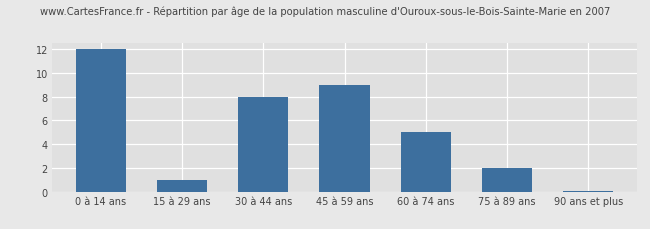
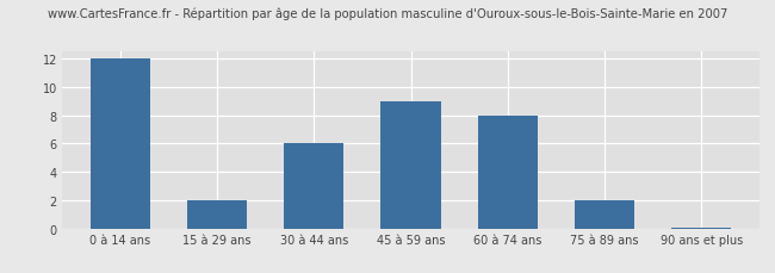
15 à 29 ans: 1.0 -> 2.0
30 à 44 ans: 8.0 -> 6.0
60 à 74 ans: 5.0 -> 8.0
